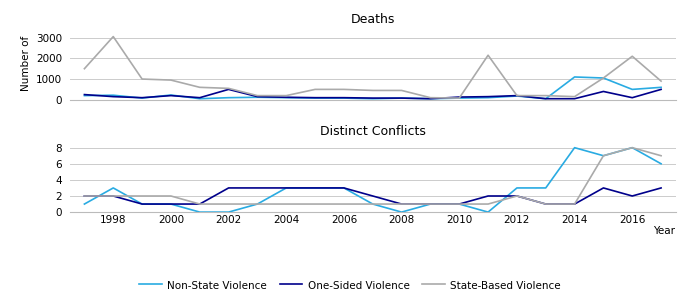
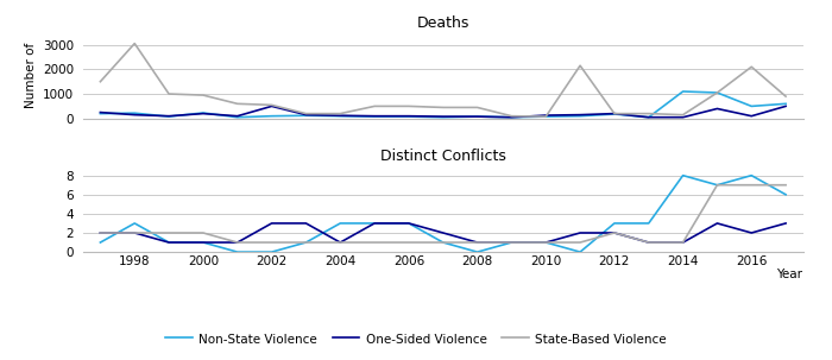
Distinct Conflicts/One-Sided Violence/2004: 3 -> 1
Distinct Conflicts/State-Based Violence/2016: 8 -> 7
